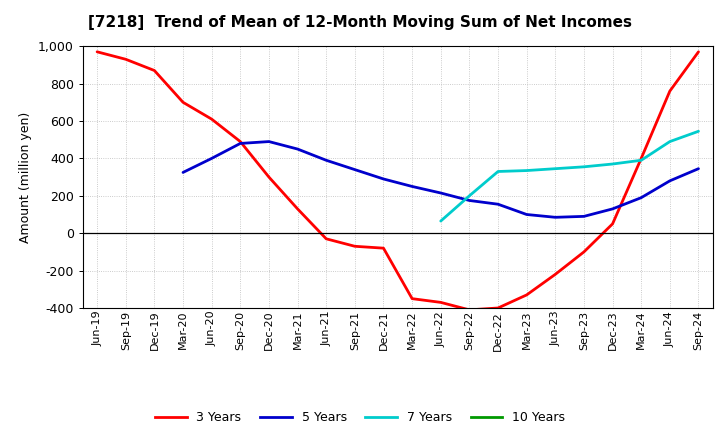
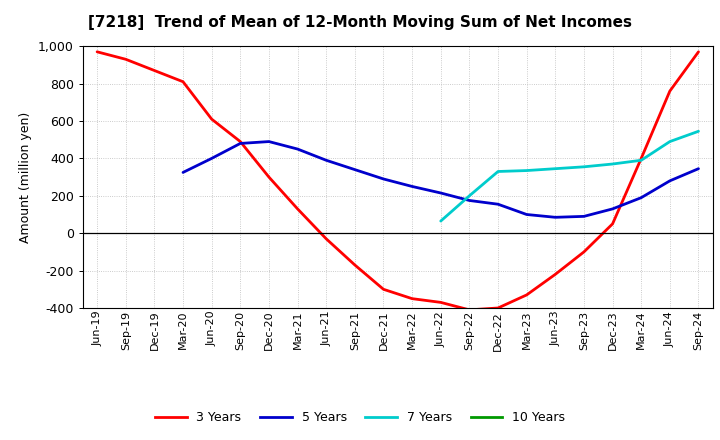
3 Years/Mar-20: 700 -> 810
3 Years/Sep-21: -70 -> -170
3 Years/Dec-21: -80 -> -300
